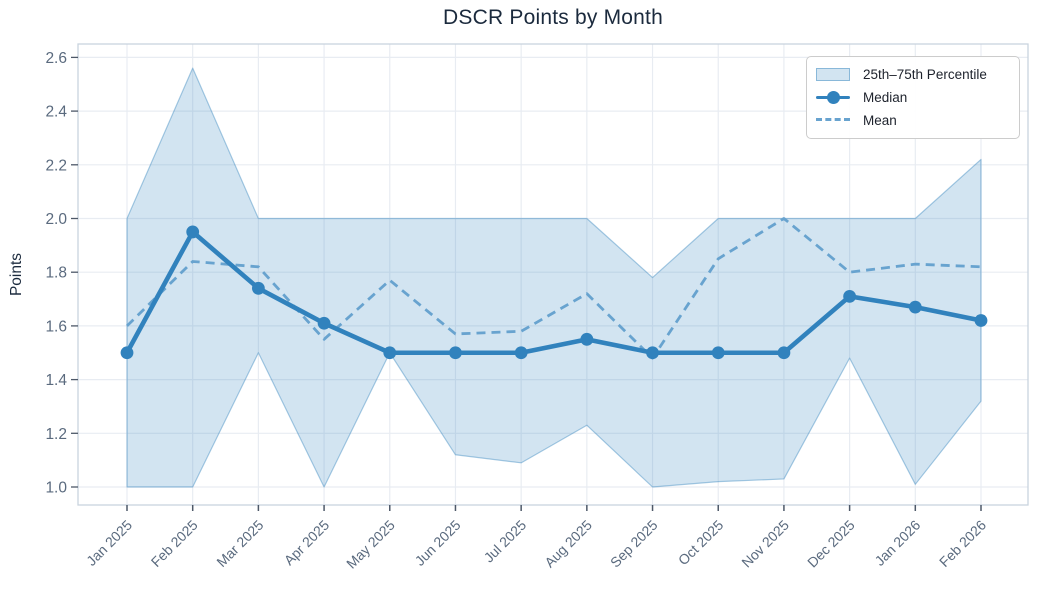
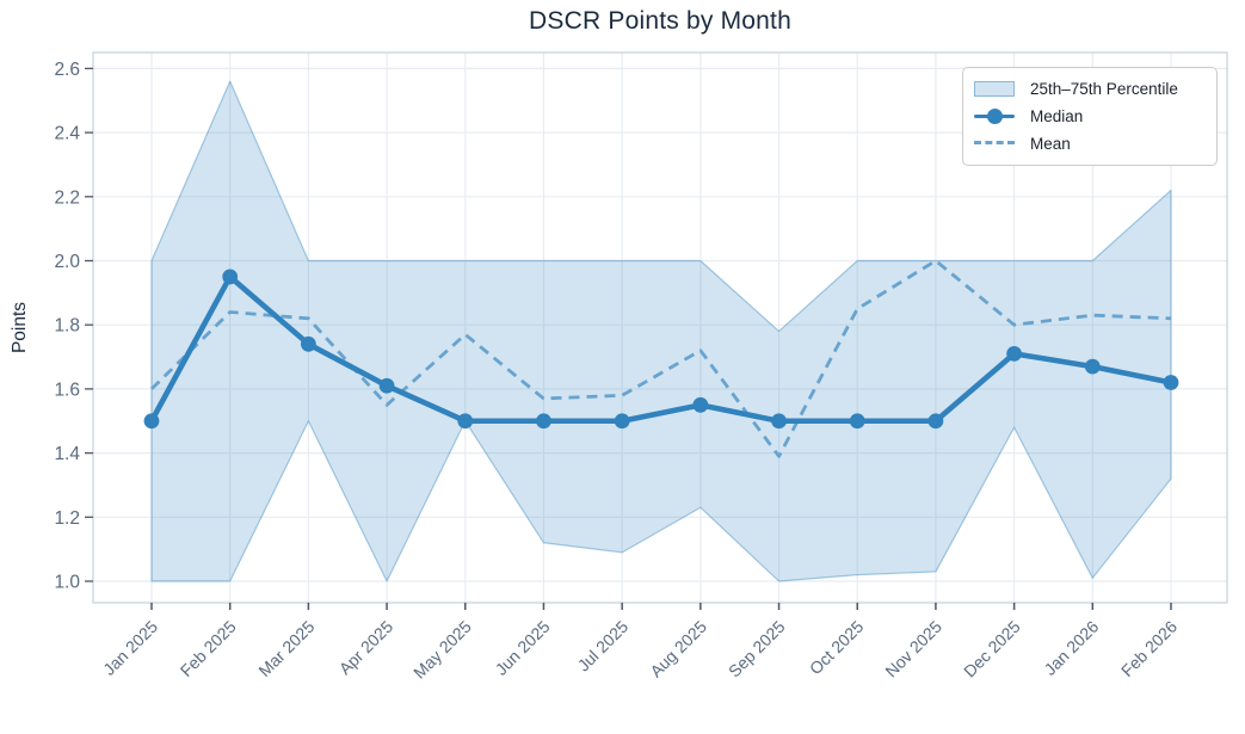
Mean/Sep 2025: 1.48 -> 1.39
